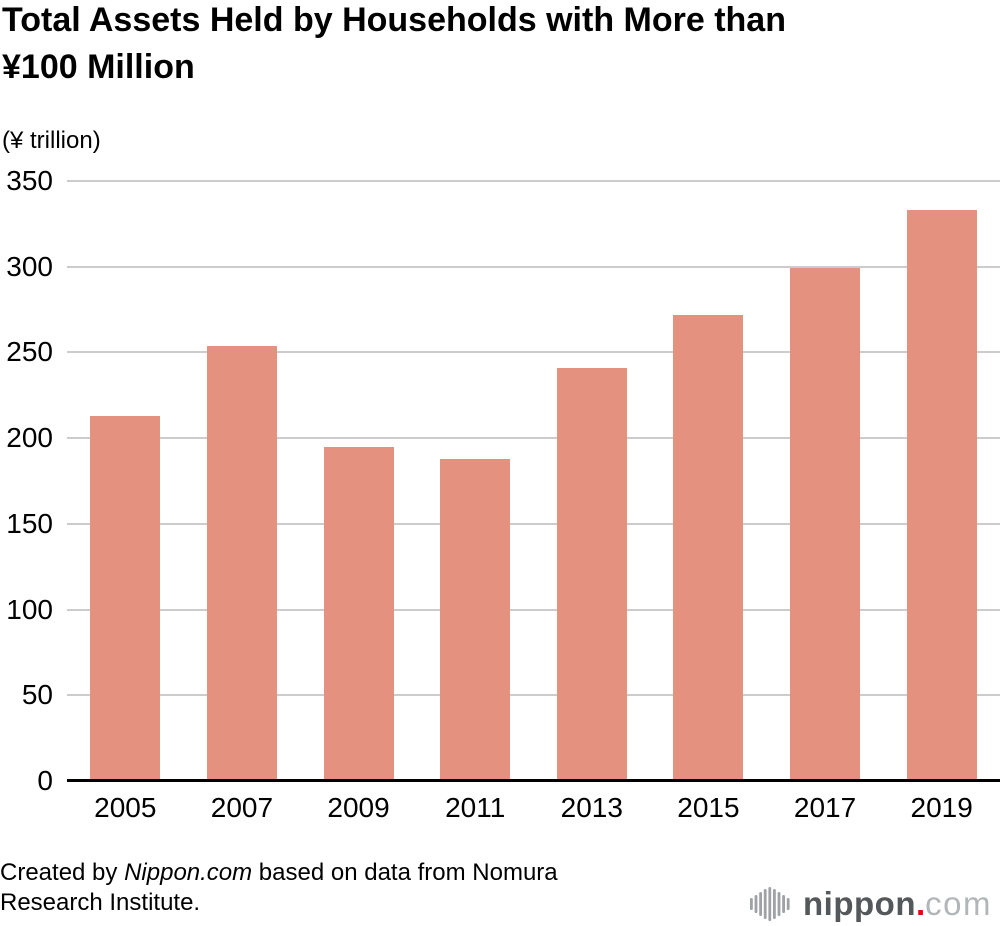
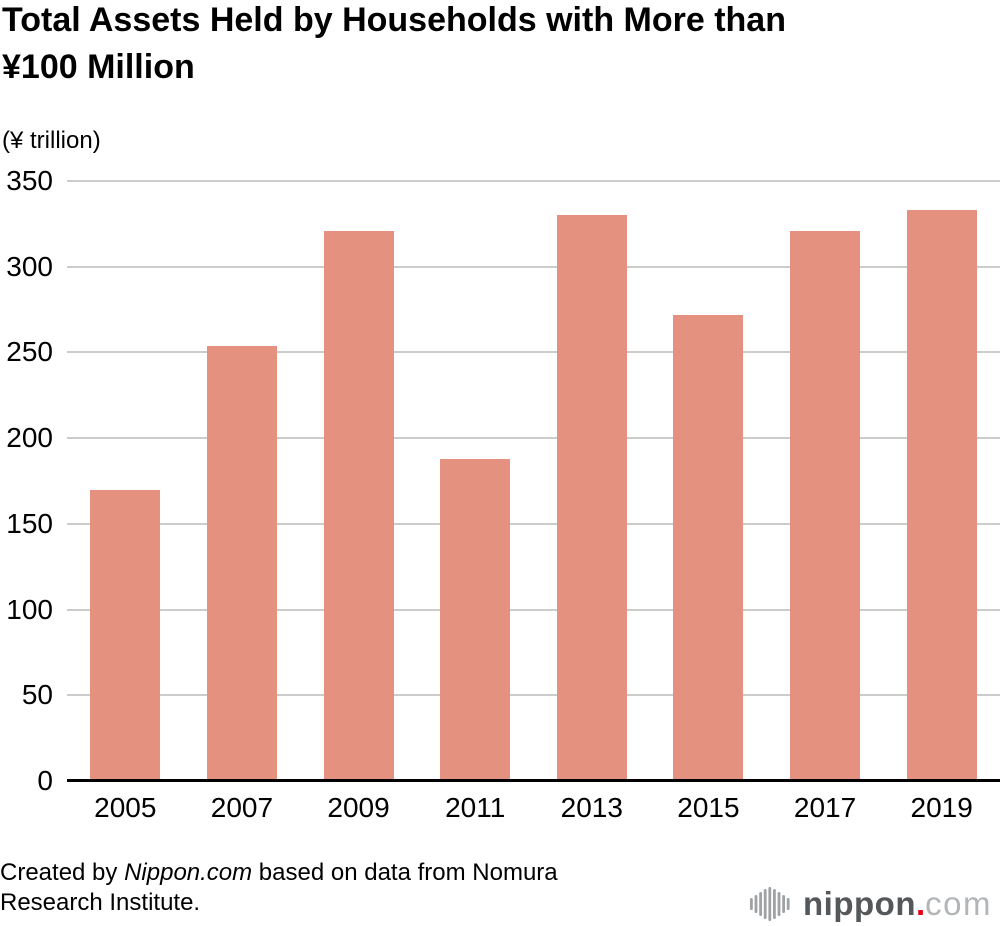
2005: 213 -> 170
2009: 195 -> 321
2013: 241 -> 330
2017: 299 -> 321
